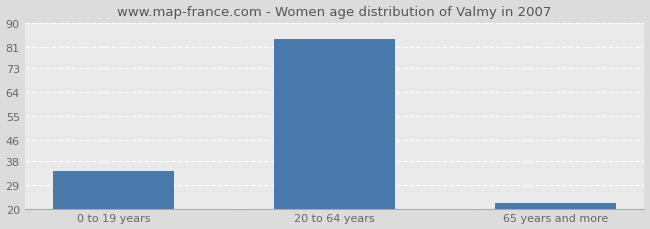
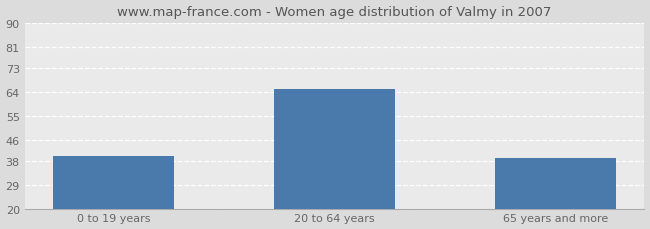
0 to 19 years: 34 -> 40
20 to 64 years: 84 -> 65
65 years and more: 22 -> 39
